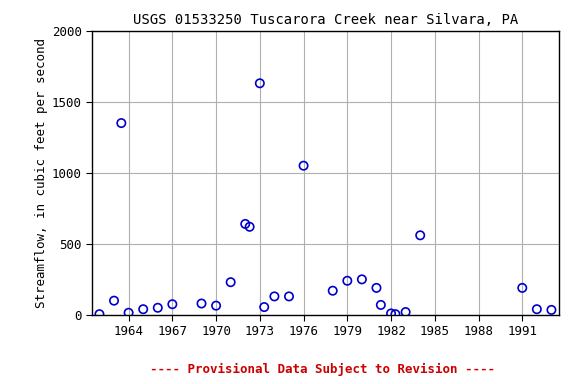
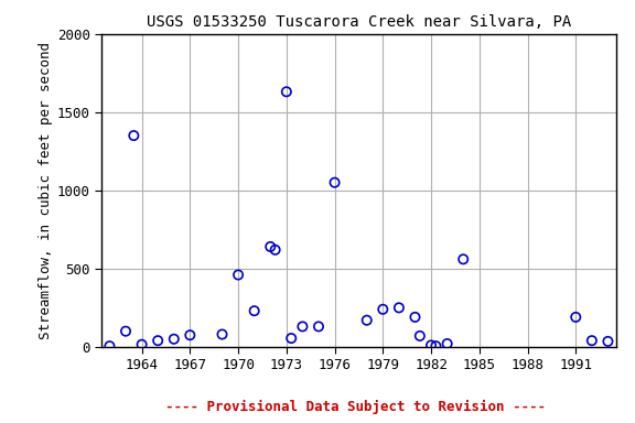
1970: 60 -> 460
